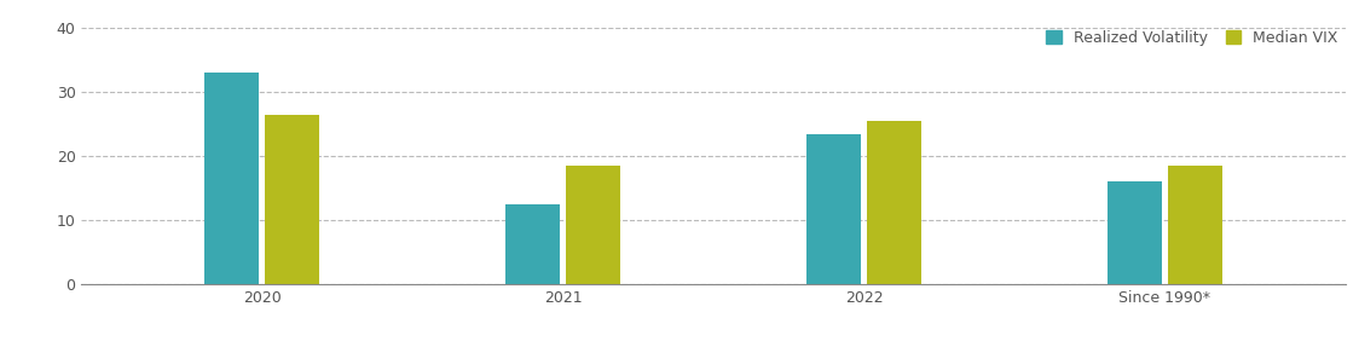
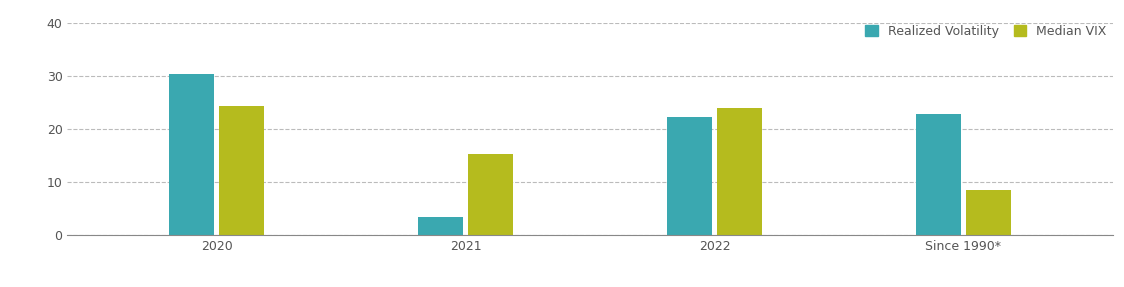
Realized Volatility/2020: 33.0 -> 30.4
Median VIX/2020: 26.5 -> 24.4
Realized Volatility/2021: 12.5 -> 3.4
Median VIX/2021: 18.5 -> 15.4
Realized Volatility/2022: 23.5 -> 22.2
Median VIX/2022: 25.5 -> 24.0
Realized Volatility/Since 1990*: 16.0 -> 22.8
Median VIX/Since 1990*: 18.5 -> 8.6
